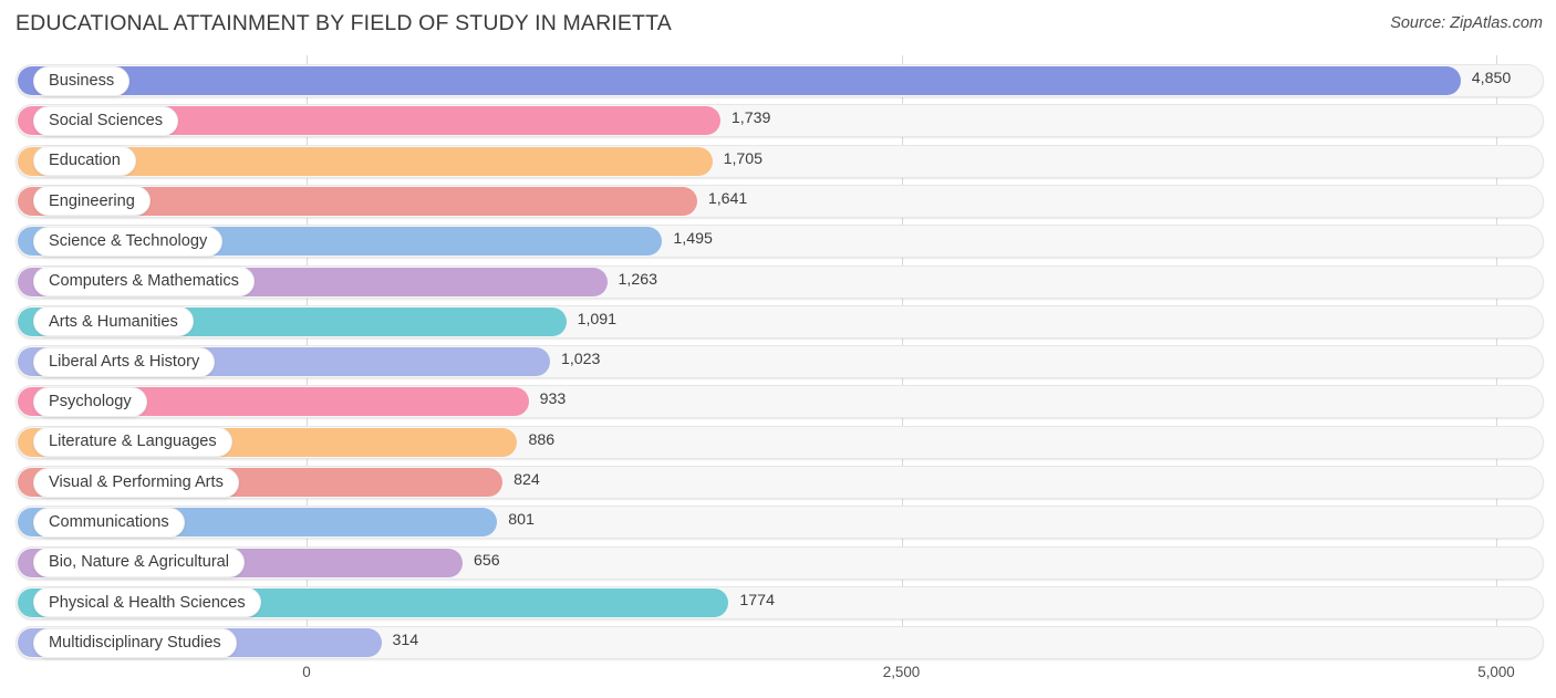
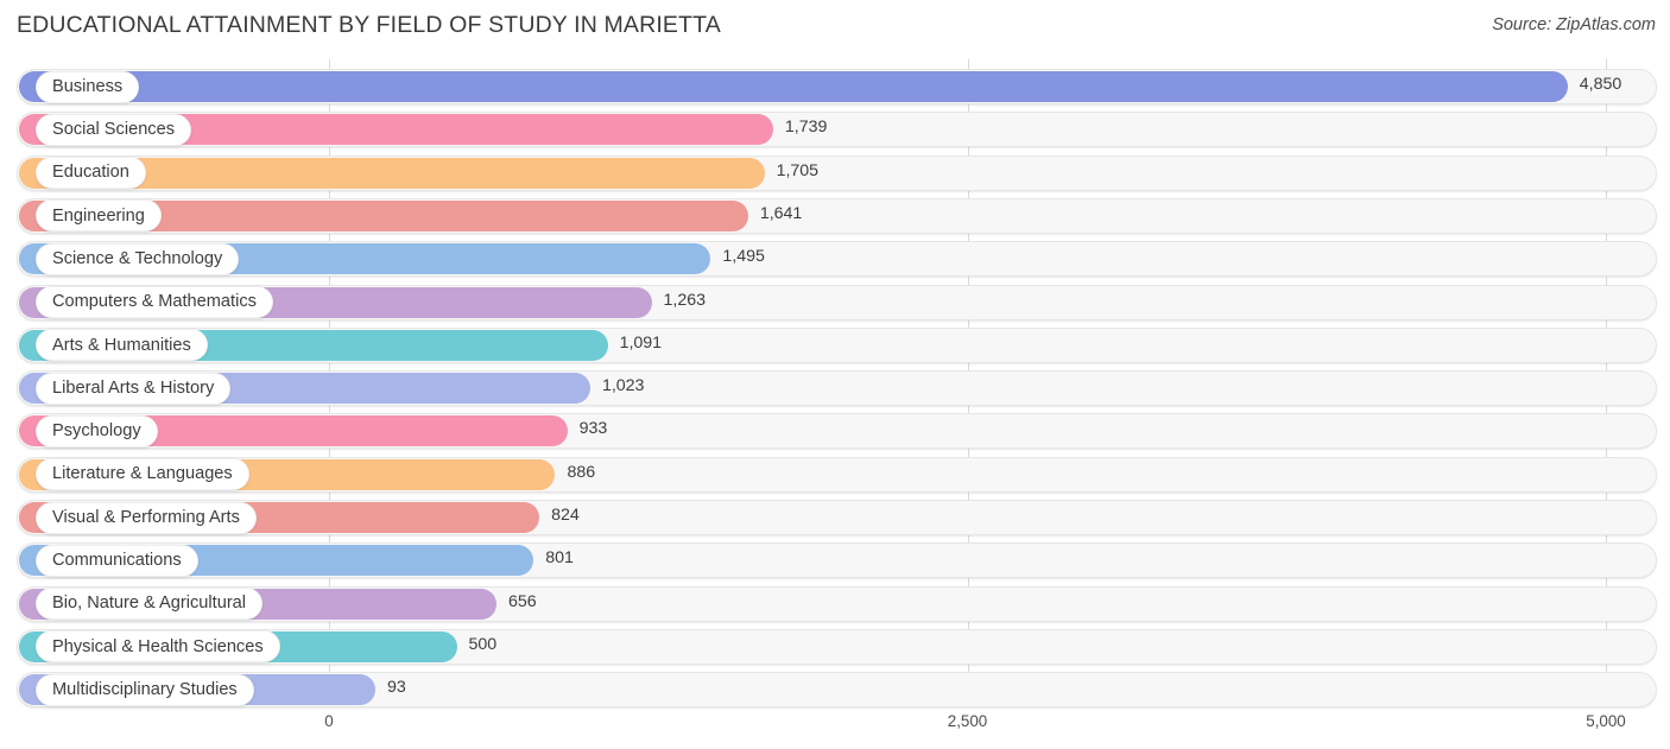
Physical & Health Sciences: 1774 -> 500
Multidisciplinary Studies: 314 -> 93
